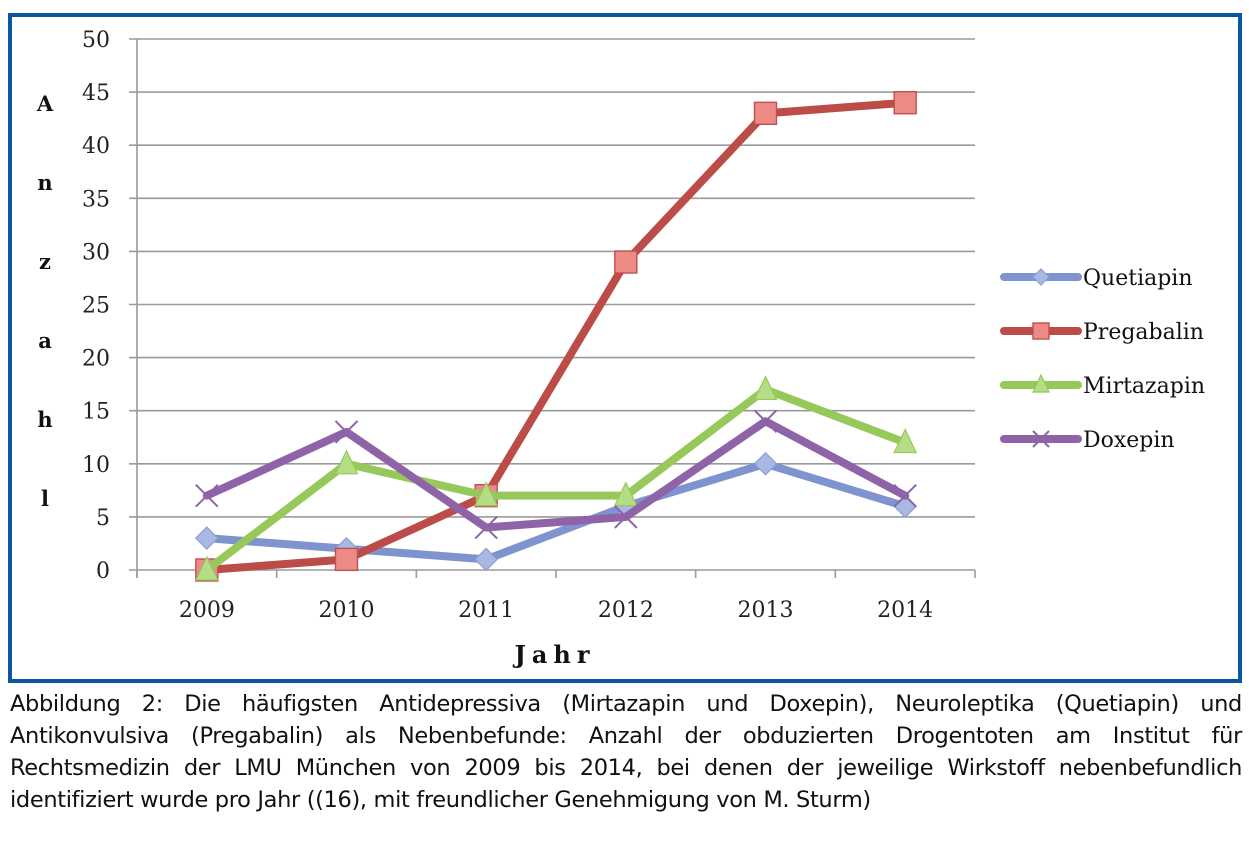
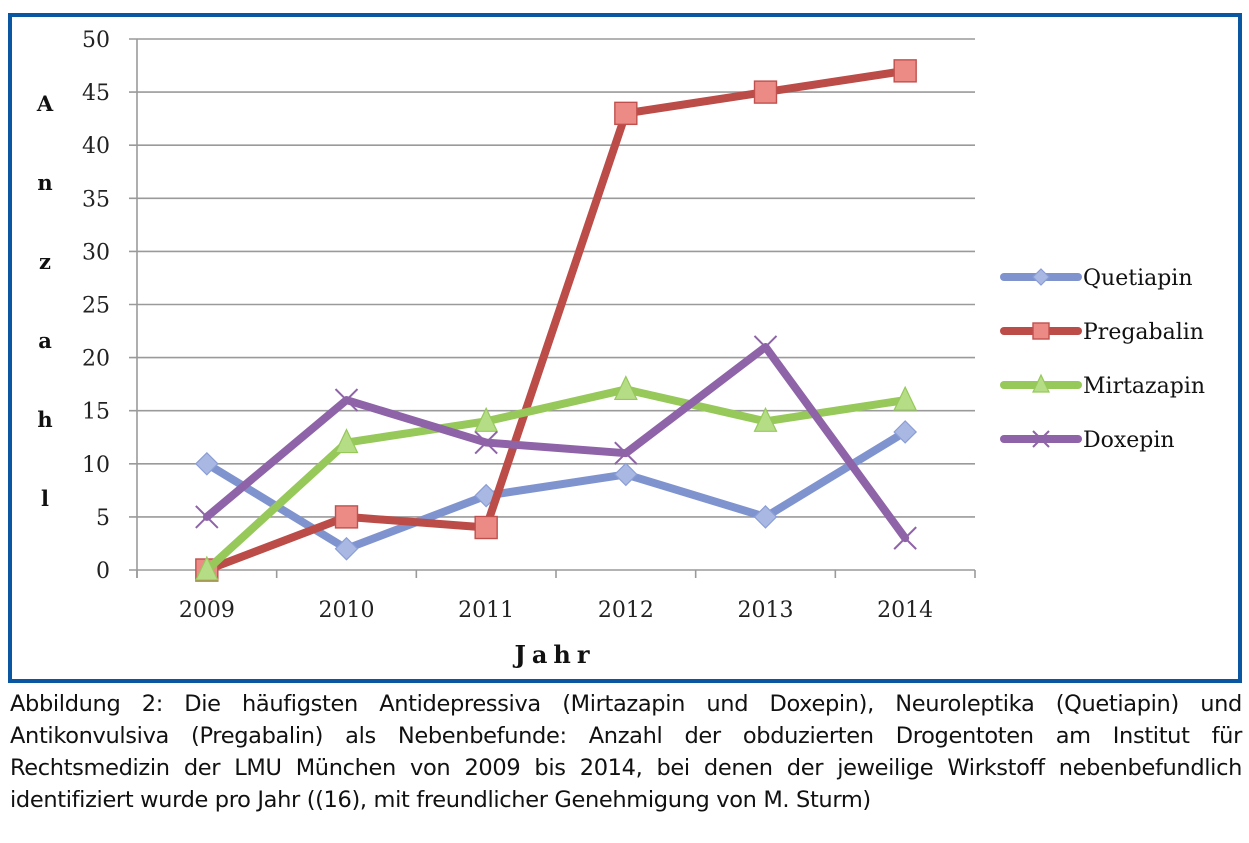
Quetiapin/2009: 3 -> 10
Doxepin/2009: 7 -> 5
Pregabalin/2010: 1 -> 5
Mirtazapin/2010: 10 -> 12
Doxepin/2010: 13 -> 16
Quetiapin/2011: 1 -> 7
Pregabalin/2011: 7 -> 4
Mirtazapin/2011: 7 -> 14
Doxepin/2011: 4 -> 12
Quetiapin/2012: 6 -> 9
Pregabalin/2012: 29 -> 43
Mirtazapin/2012: 7 -> 17
Doxepin/2012: 5 -> 11
Quetiapin/2013: 10 -> 5
Pregabalin/2013: 43 -> 45
Mirtazapin/2013: 17 -> 14
Doxepin/2013: 14 -> 21
Quetiapin/2014: 6 -> 13
Pregabalin/2014: 44 -> 47
Mirtazapin/2014: 12 -> 16
Doxepin/2014: 7 -> 3
